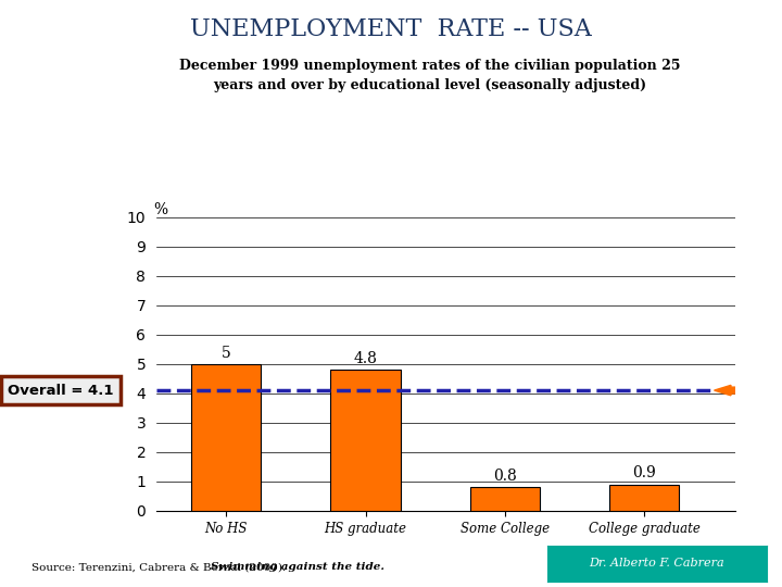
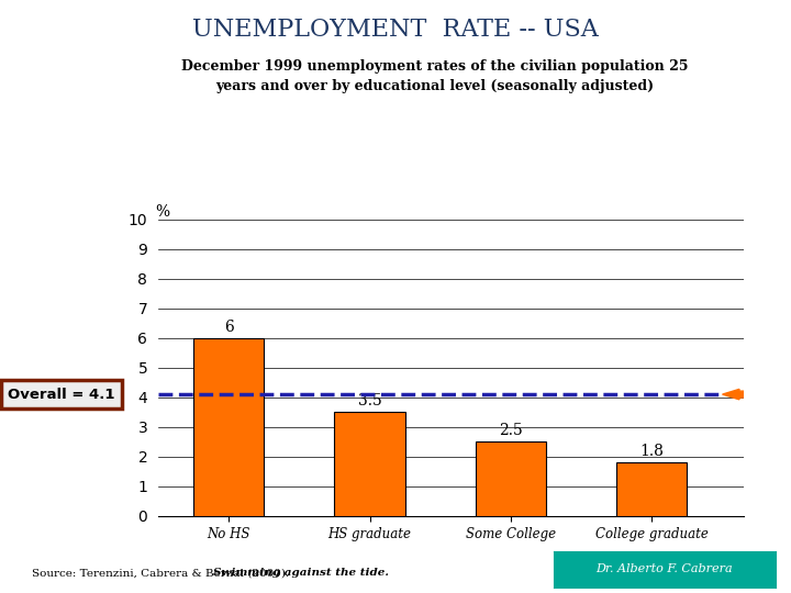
No HS: 5 -> 6
HS graduate: 4.8 -> 3.5
Some College: 0.8 -> 2.5
College graduate: 0.9 -> 1.8
